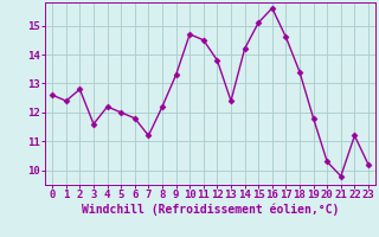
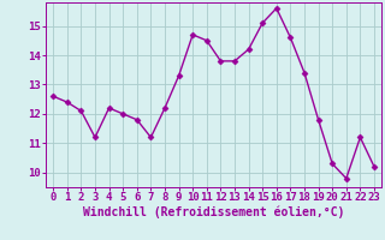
2: 12.8 -> 12.1
3: 11.6 -> 11.2
13: 12.4 -> 13.8
